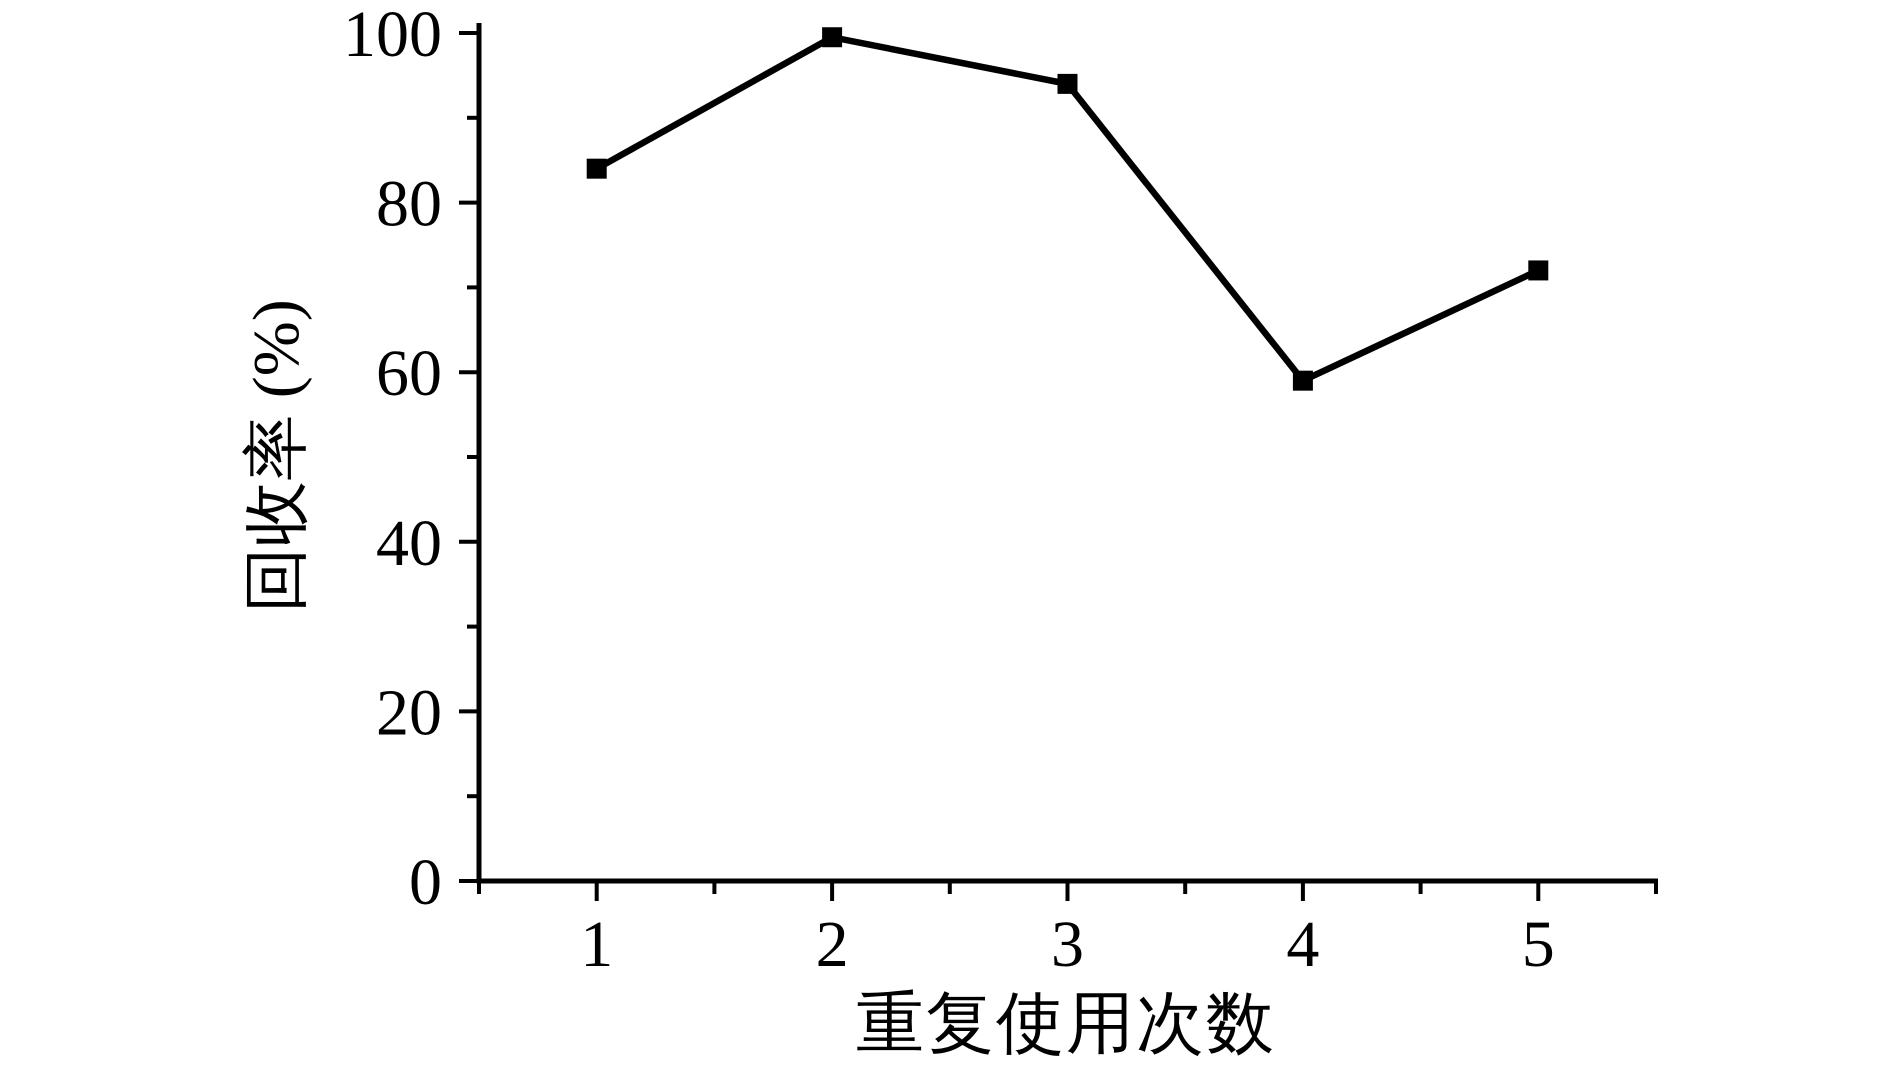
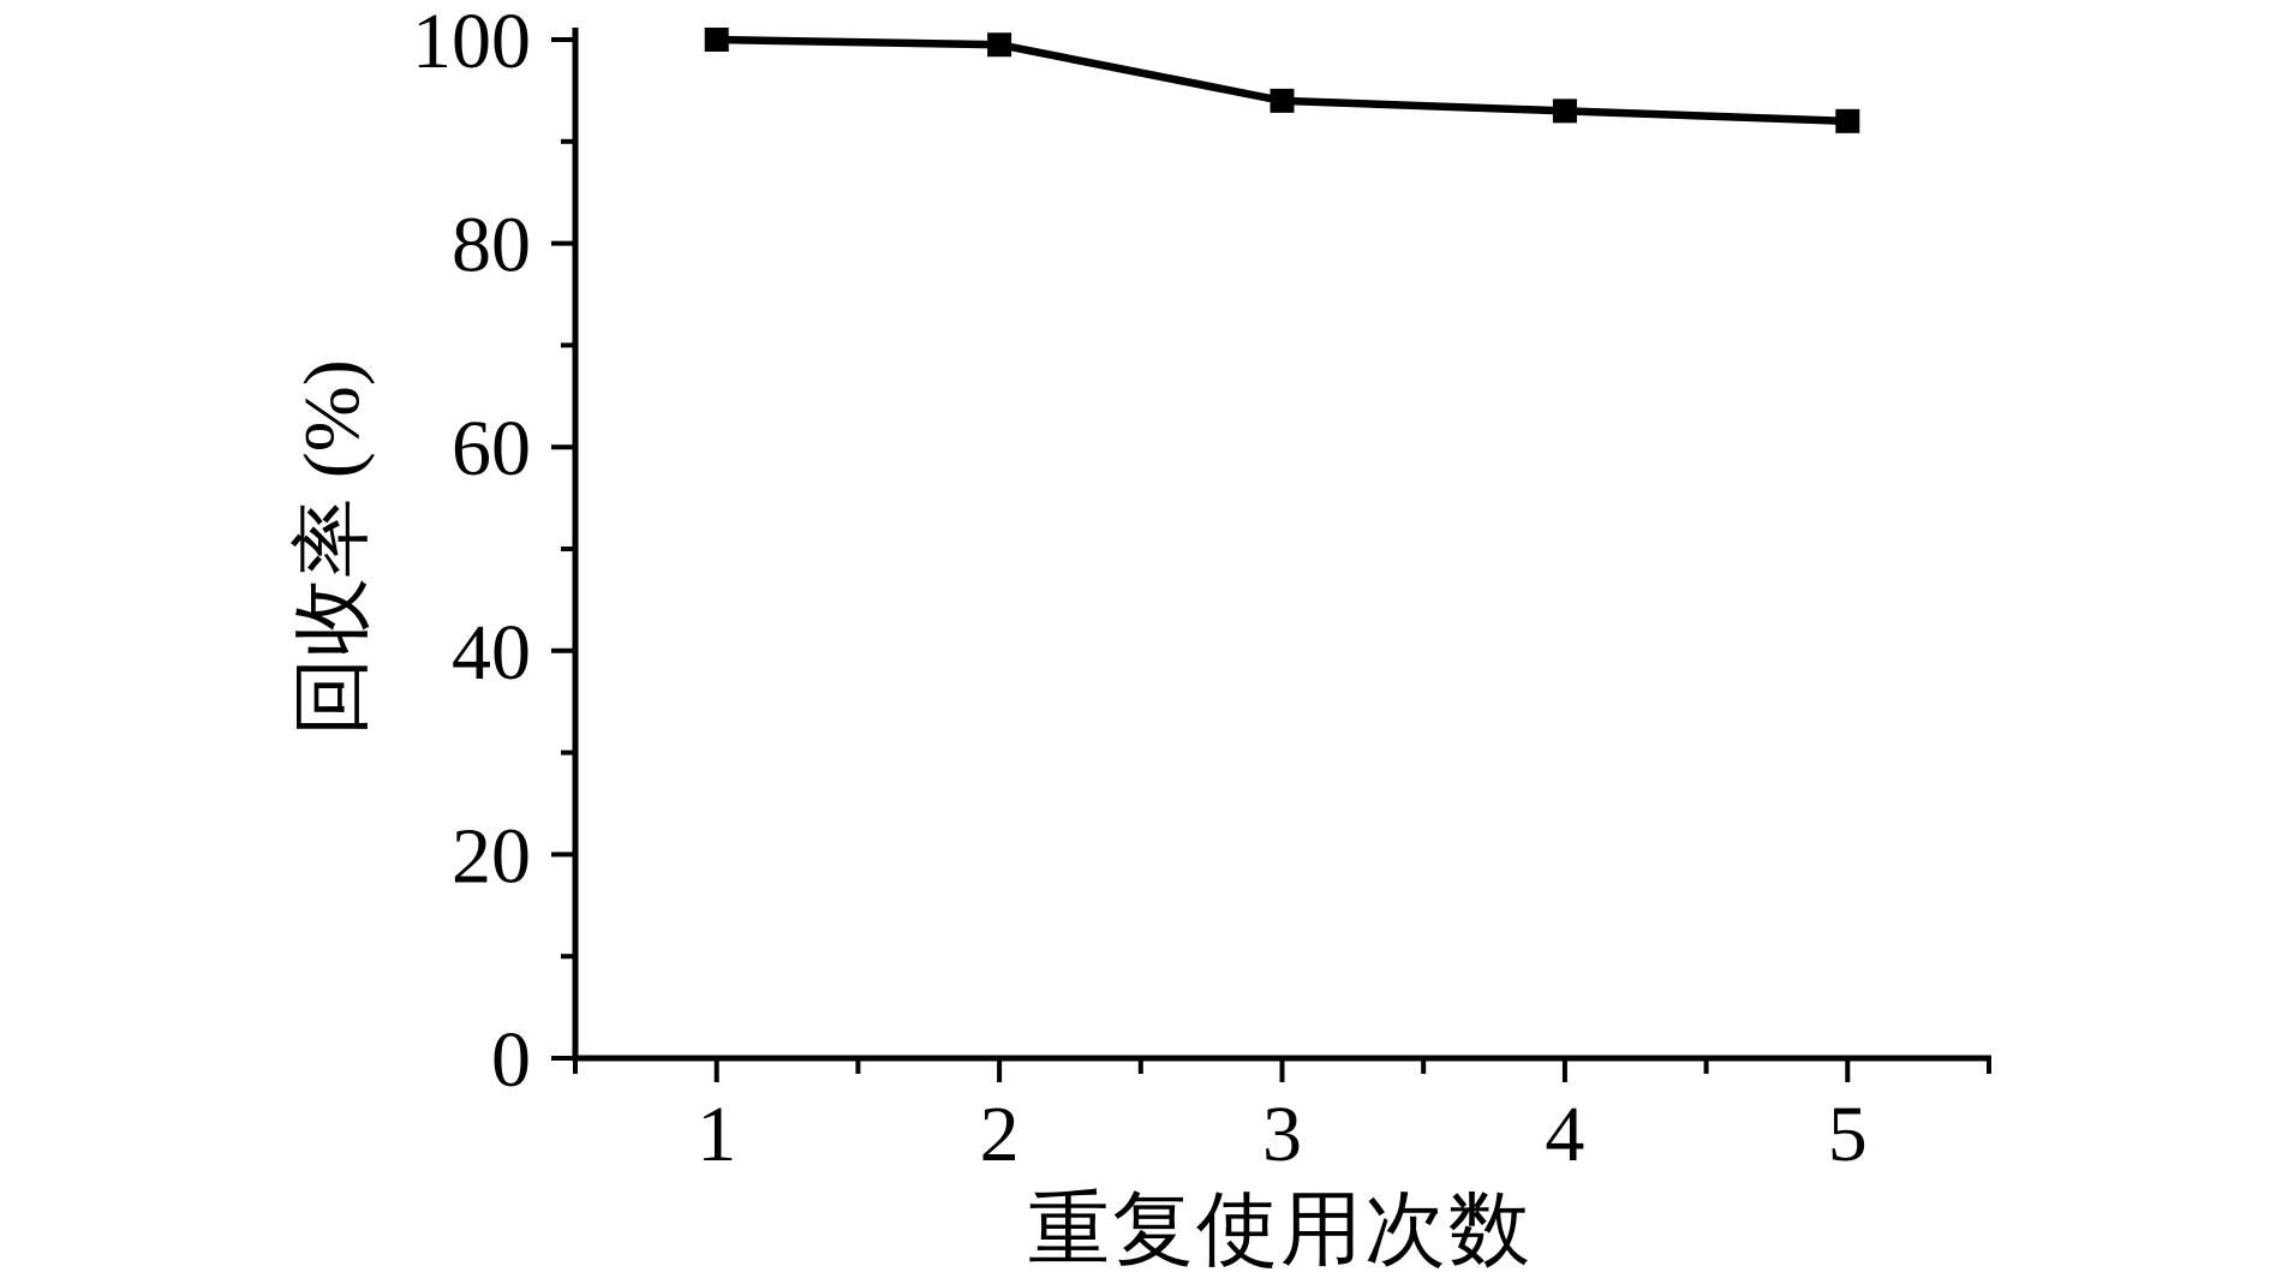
1: 84 -> 100
4: 59 -> 93
5: 72 -> 92
